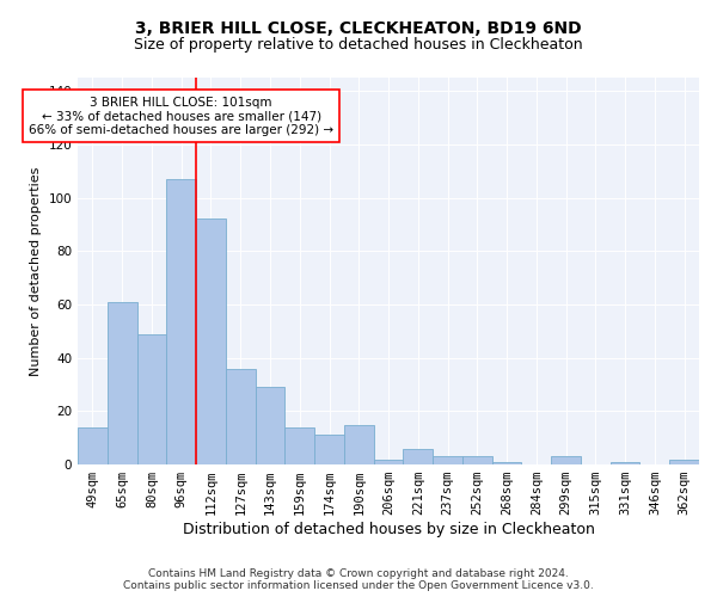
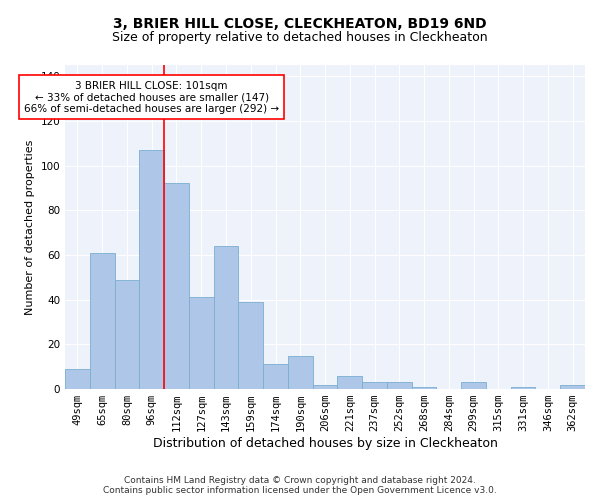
49sqm: 14 -> 9
127sqm: 36 -> 41
143sqm: 29 -> 64
159sqm: 14 -> 39
